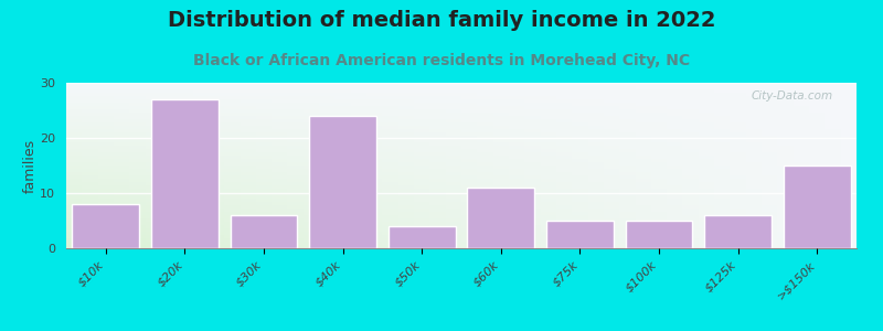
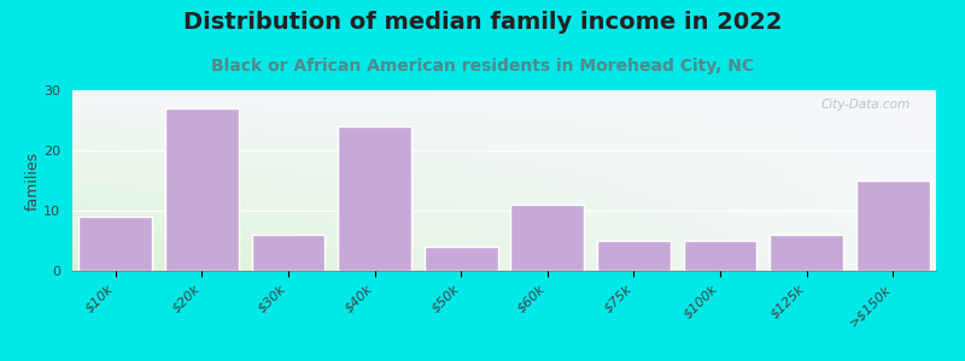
$10k: 8 -> 9
